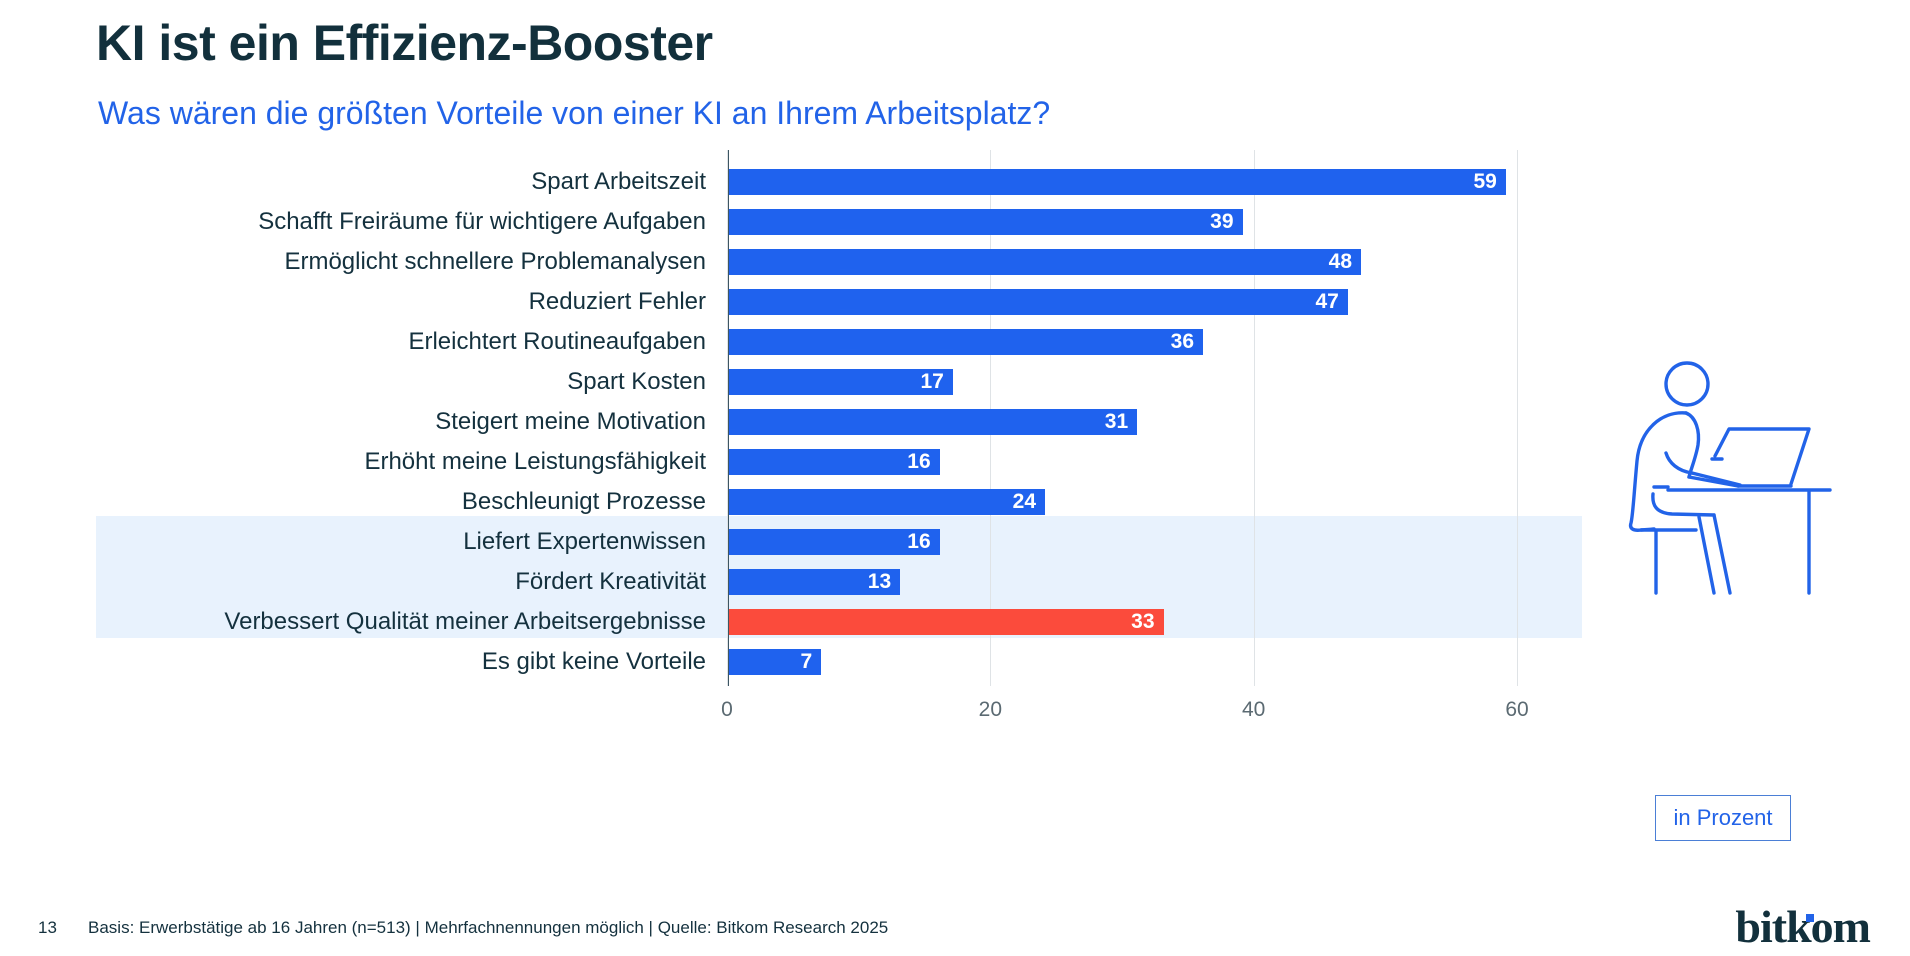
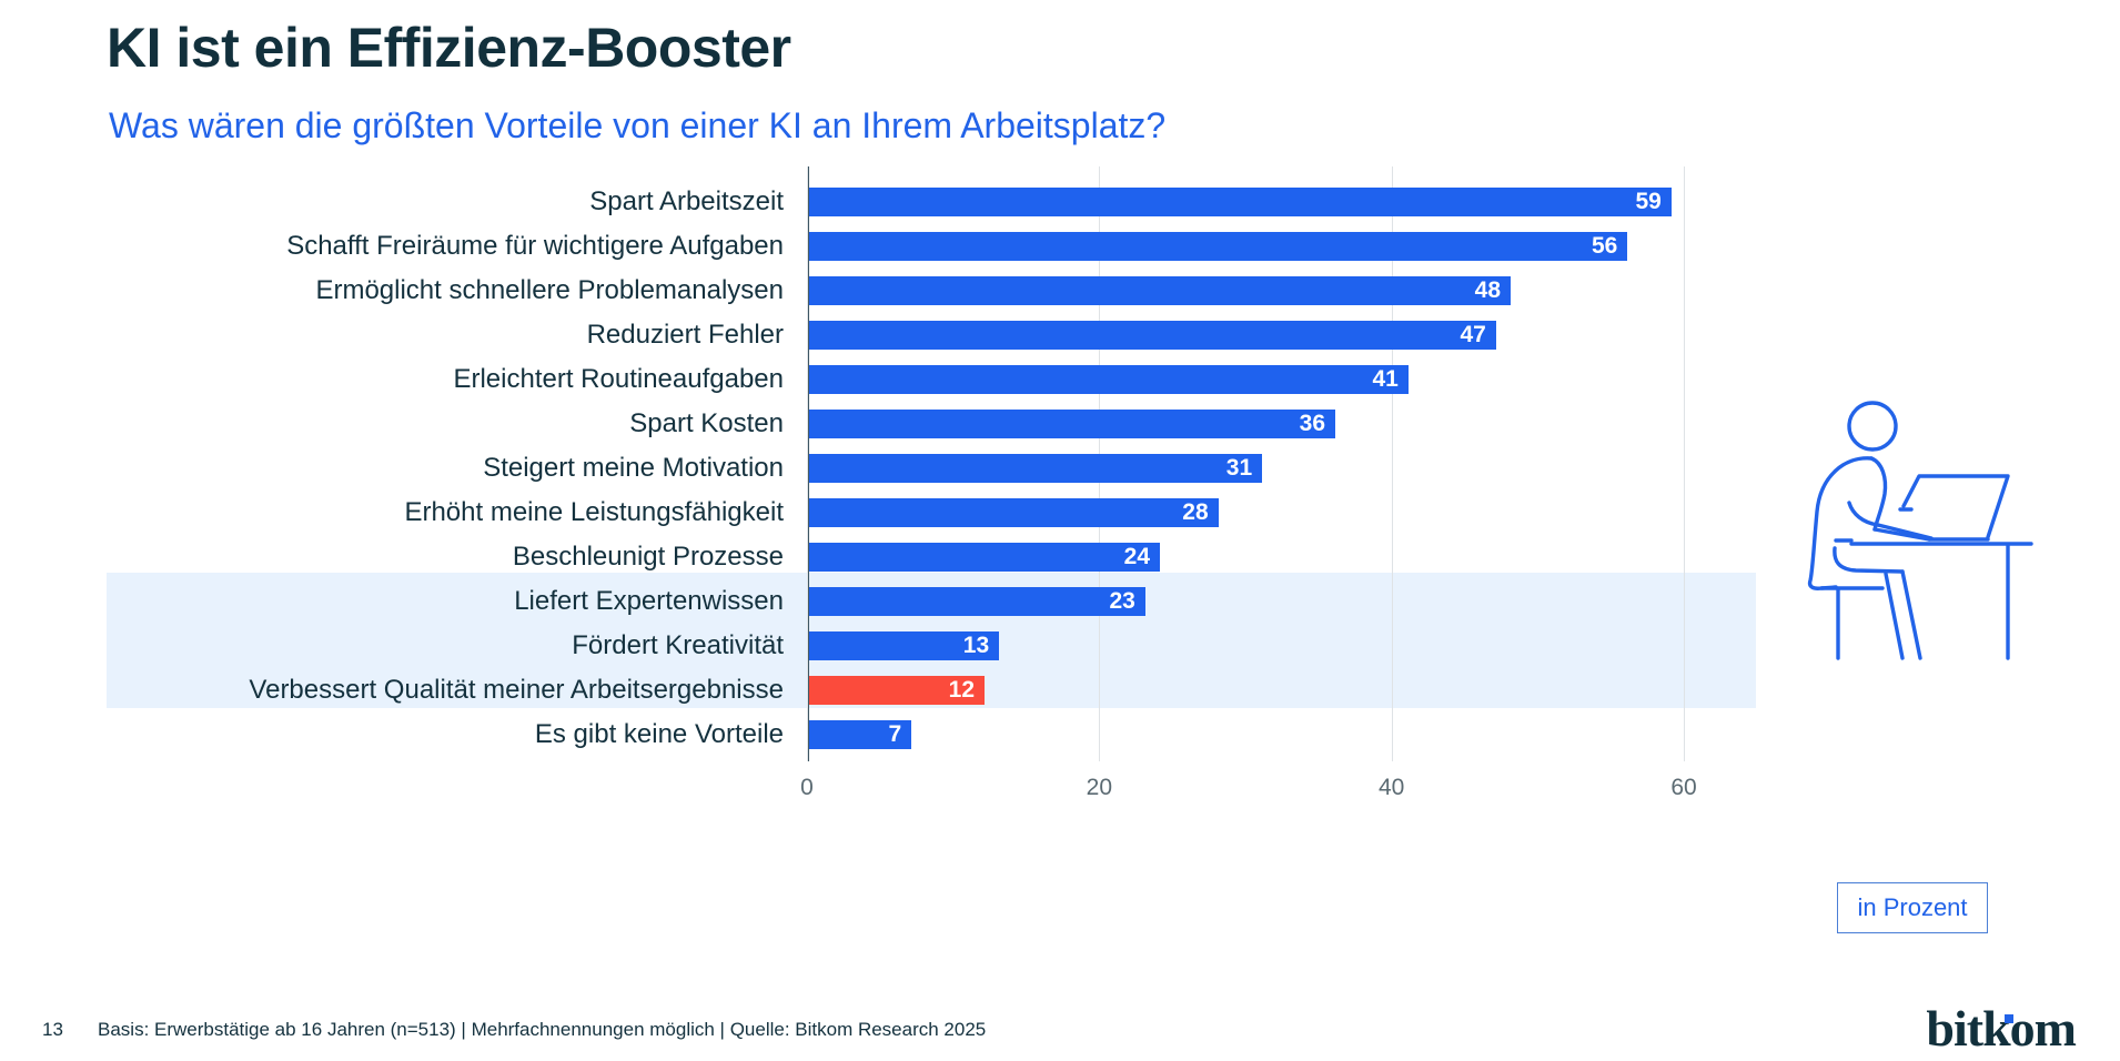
Schafft Freiräume für wichtigere Aufgaben: 39 -> 56
Erleichtert Routineaufgaben: 36 -> 41
Spart Kosten: 17 -> 36
Erhöht meine Leistungsfähigkeit: 16 -> 28
Liefert Expertenwissen: 16 -> 23
Verbessert Qualität meiner Arbeitsergebnisse: 33 -> 12
